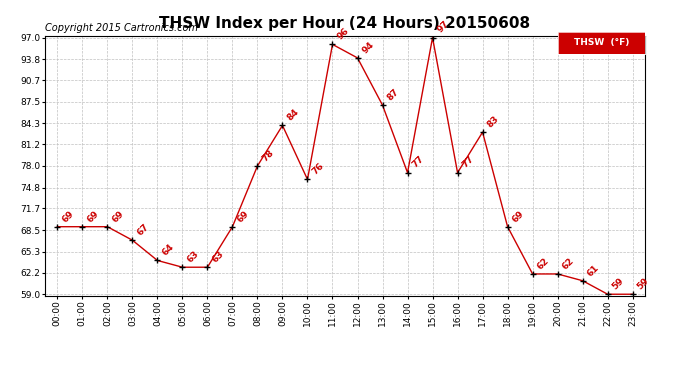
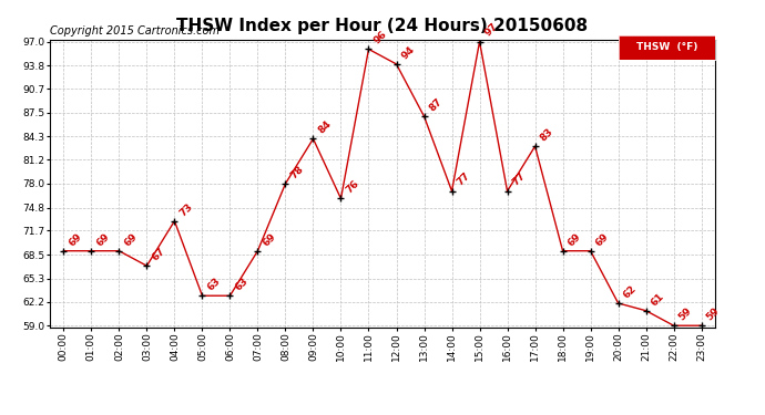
04:00: 64 -> 73
19:00: 62 -> 69
